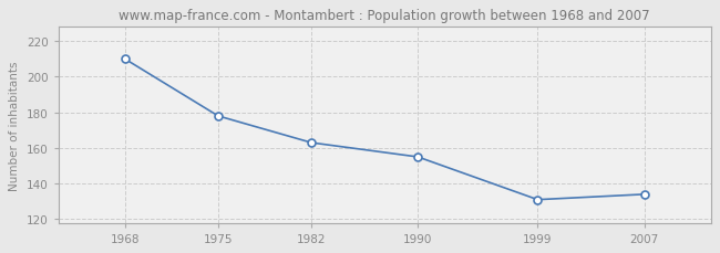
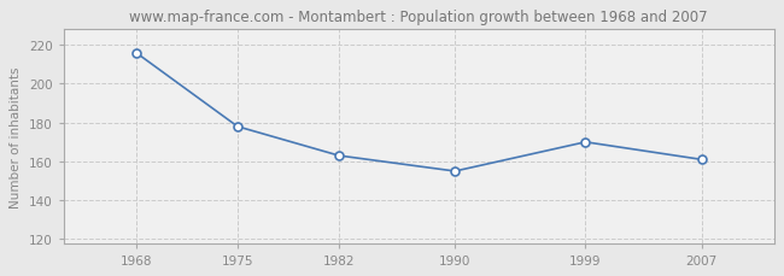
1968: 210 -> 216
1999: 131 -> 170
2007: 134 -> 161
